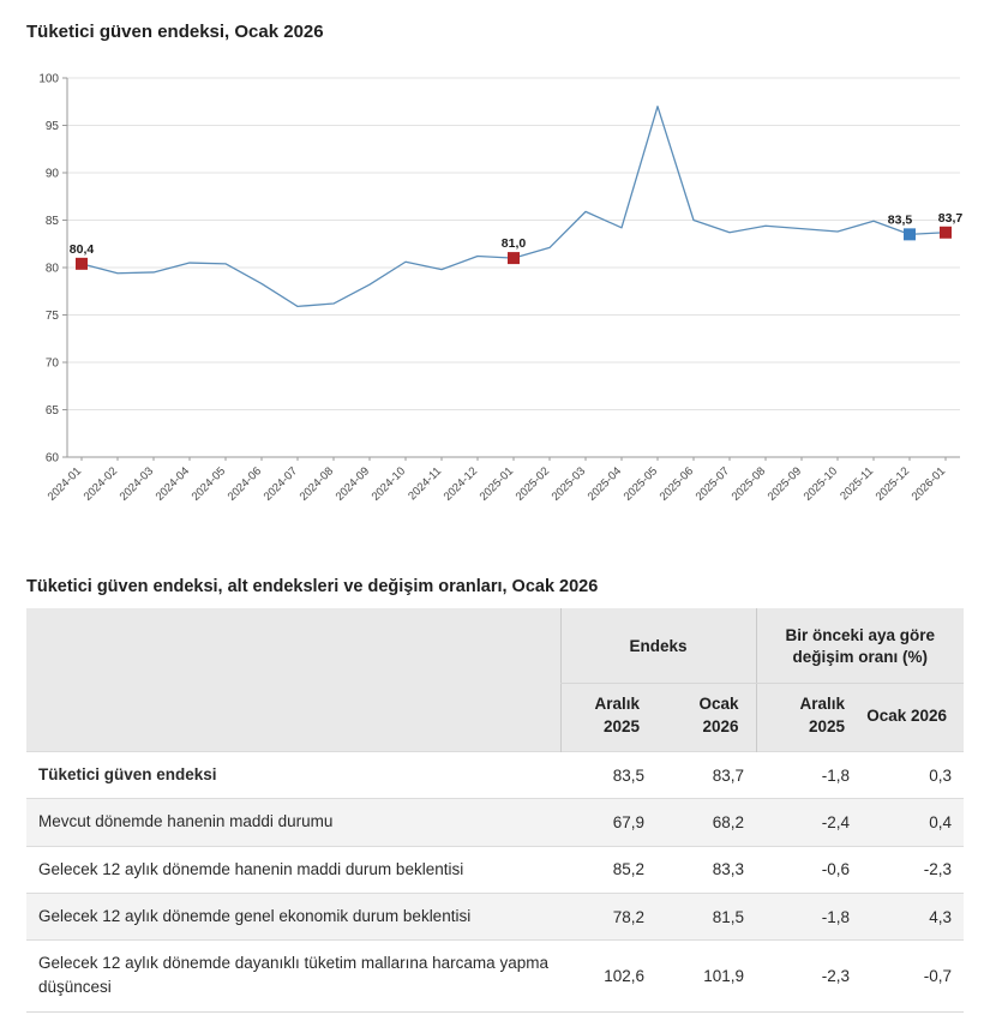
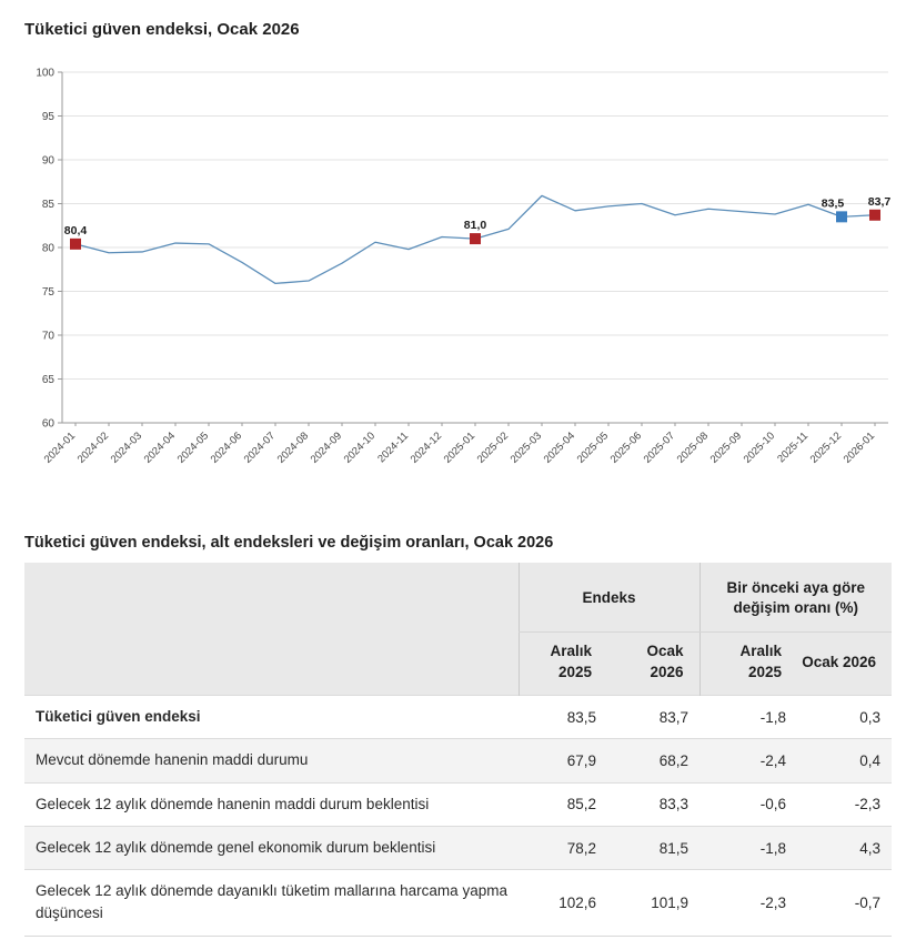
2025-05: 97 -> 85
